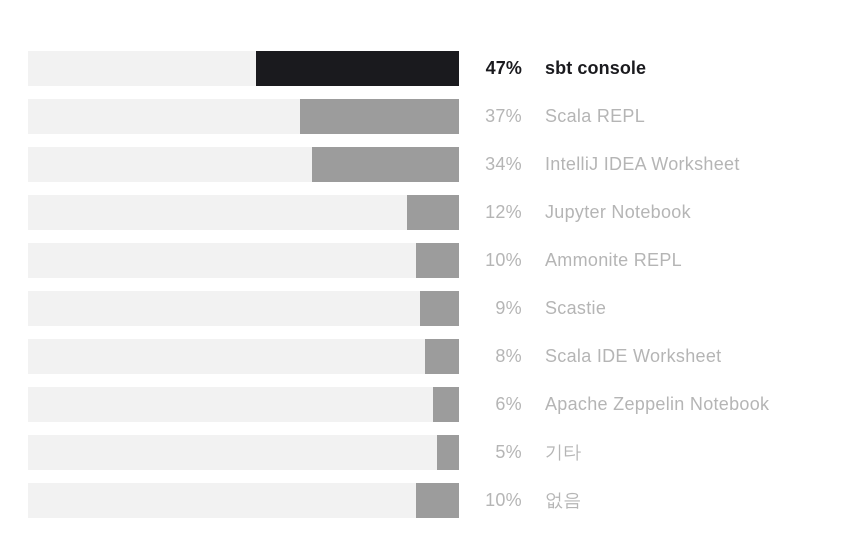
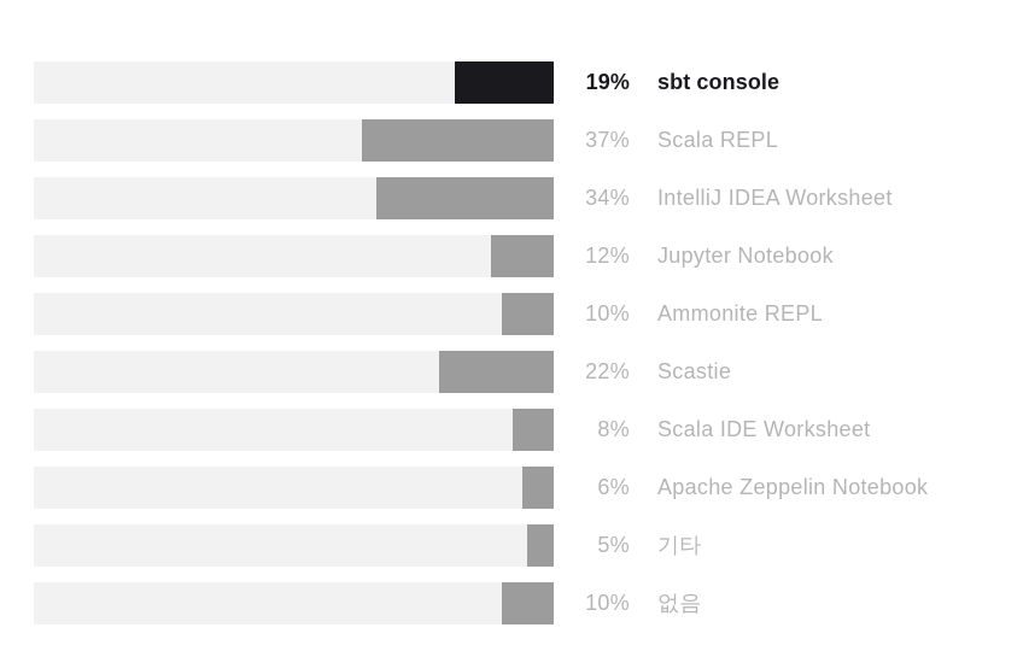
sbt console: 47% -> 19%
Scastie: 9% -> 22%
